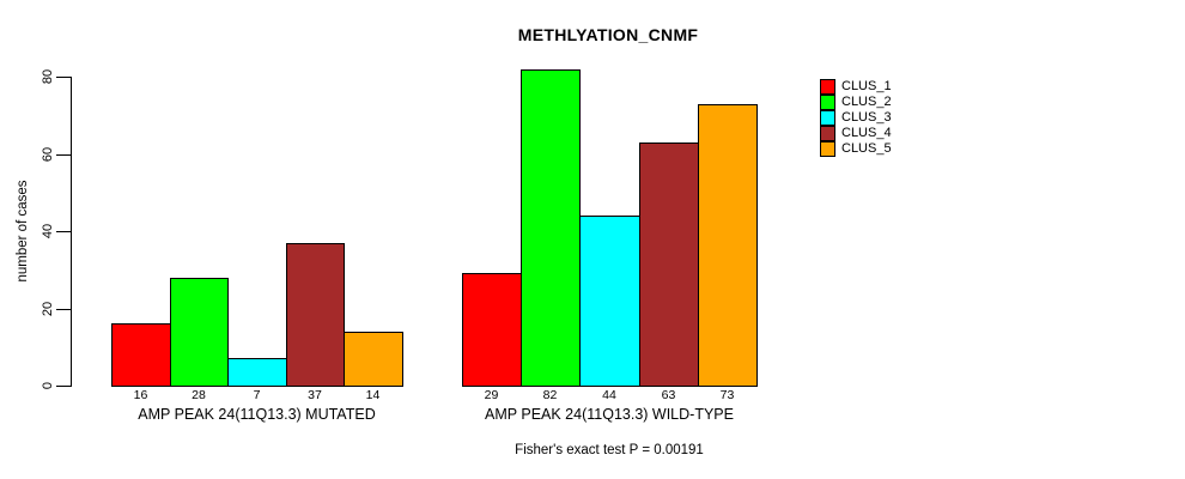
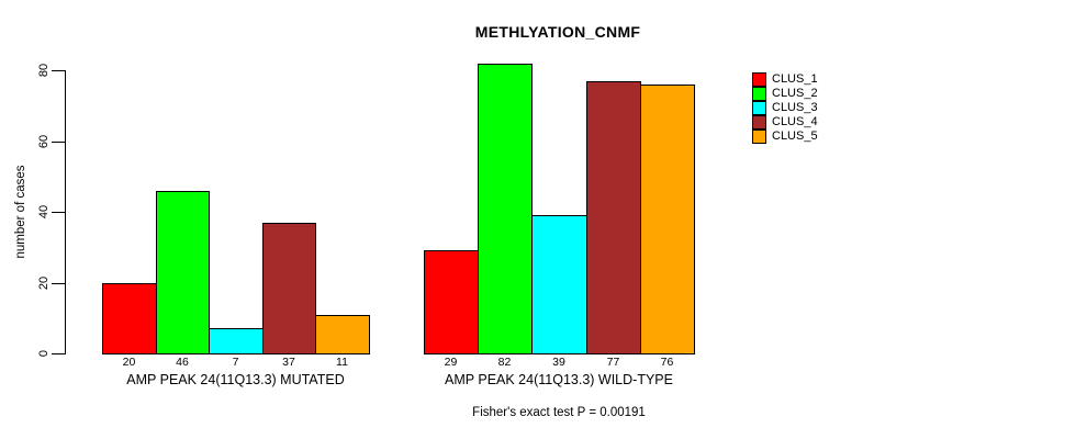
CLUS_1/AMP PEAK 24(11Q13.3) MUTATED: 16 -> 20
CLUS_2/AMP PEAK 24(11Q13.3) MUTATED: 28 -> 46
CLUS_5/AMP PEAK 24(11Q13.3) MUTATED: 14 -> 11
CLUS_3/AMP PEAK 24(11Q13.3) WILD-TYPE: 44 -> 39
CLUS_4/AMP PEAK 24(11Q13.3) WILD-TYPE: 63 -> 77
CLUS_5/AMP PEAK 24(11Q13.3) WILD-TYPE: 73 -> 76
